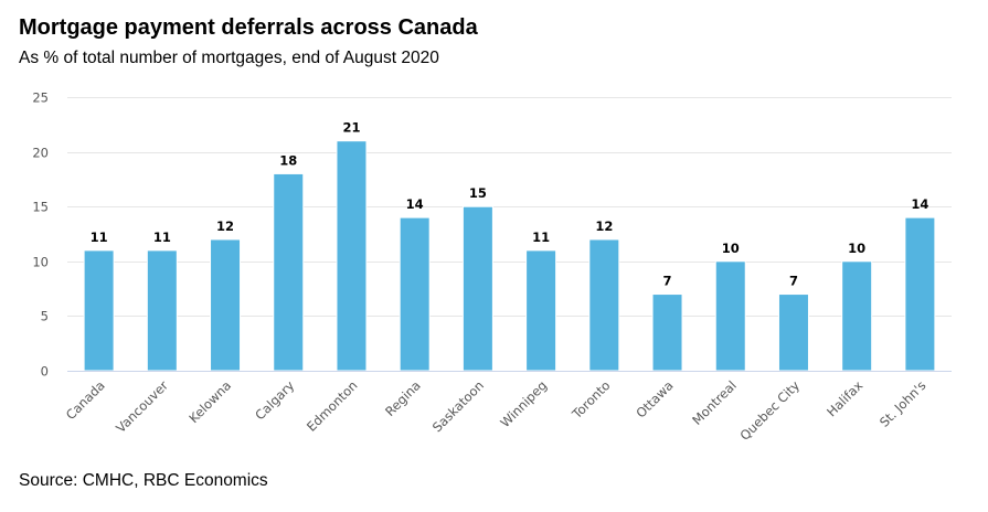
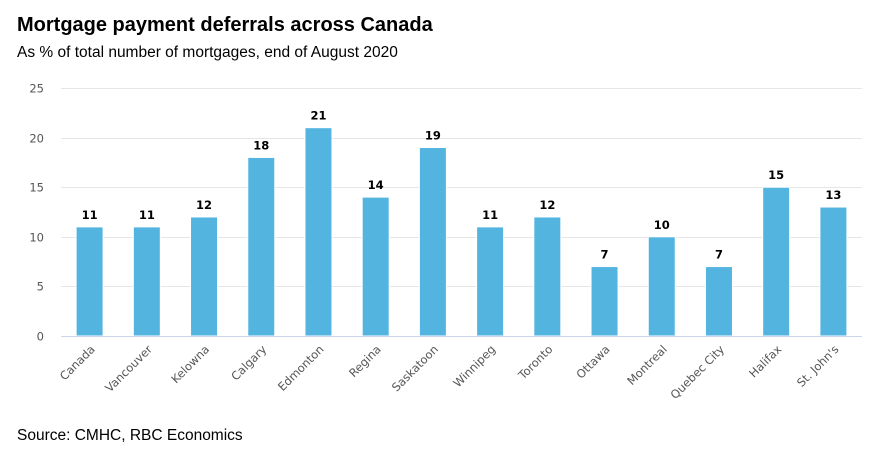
Saskatoon: 15 -> 19
Halifax: 10 -> 15
St. John's: 14 -> 13
